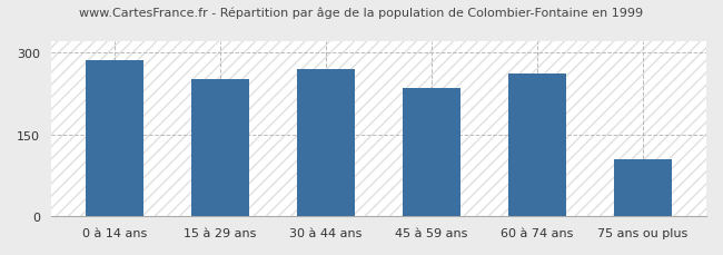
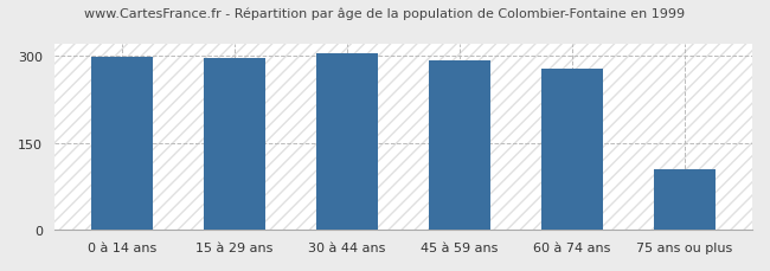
0 à 14 ans: 285 -> 298
15 à 29 ans: 250 -> 296
30 à 44 ans: 270 -> 303
45 à 59 ans: 235 -> 292
60 à 74 ans: 260 -> 277
